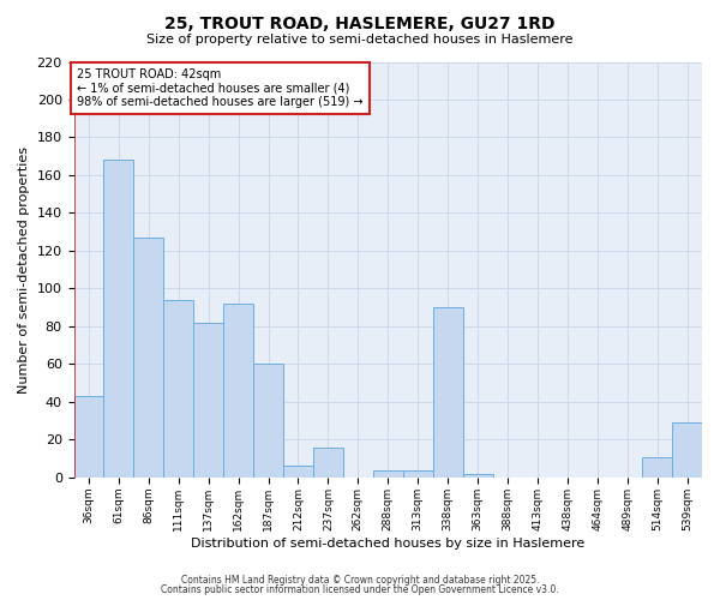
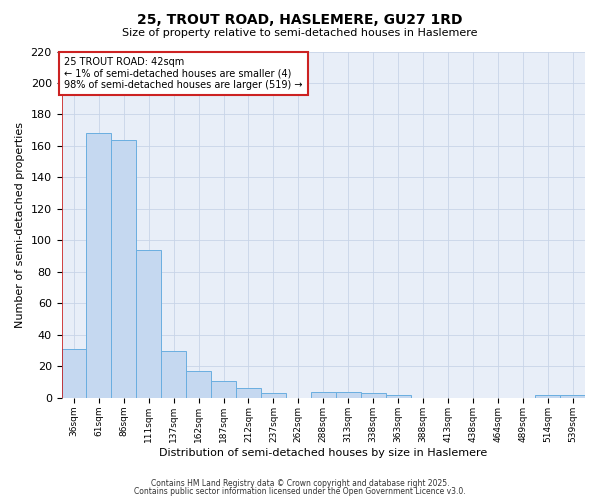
36sqm: 43 -> 31
86sqm: 127 -> 164
137sqm: 82 -> 30
162sqm: 92 -> 17
187sqm: 60 -> 11
237sqm: 16 -> 3
338sqm: 90 -> 3
514sqm: 11 -> 2
539sqm: 29 -> 2
